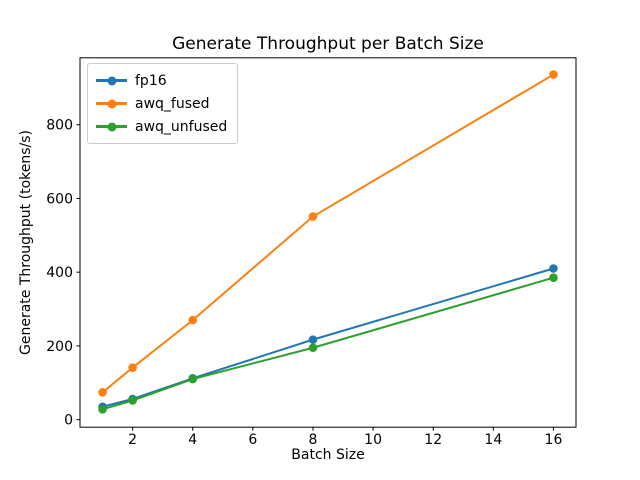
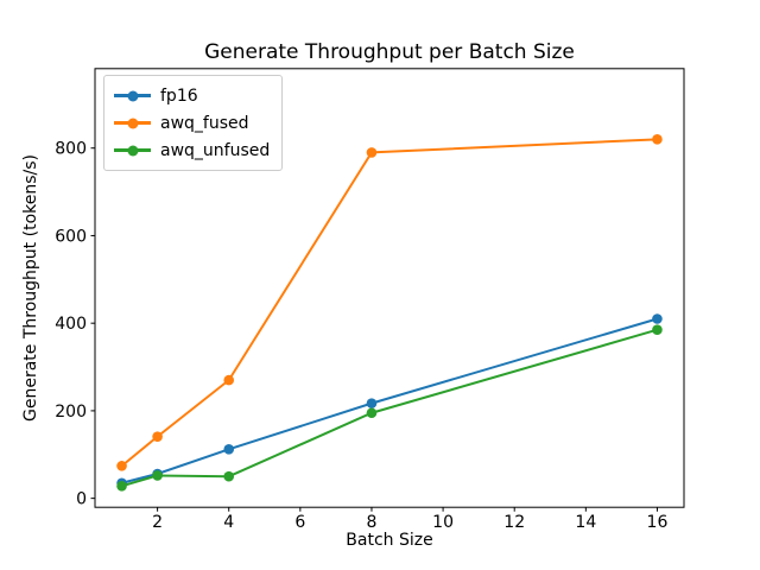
awq_unfused/4: 110 -> 50
awq_fused/8: 550 -> 790
awq_fused/16: 940 -> 820
